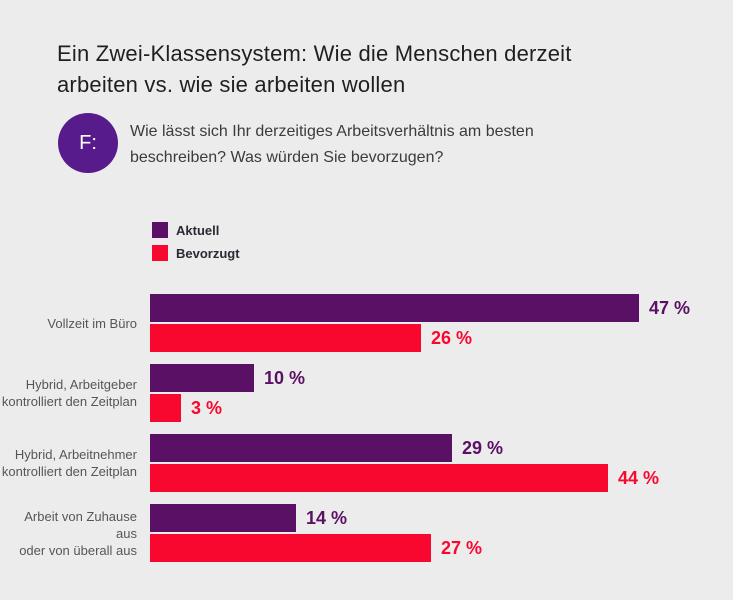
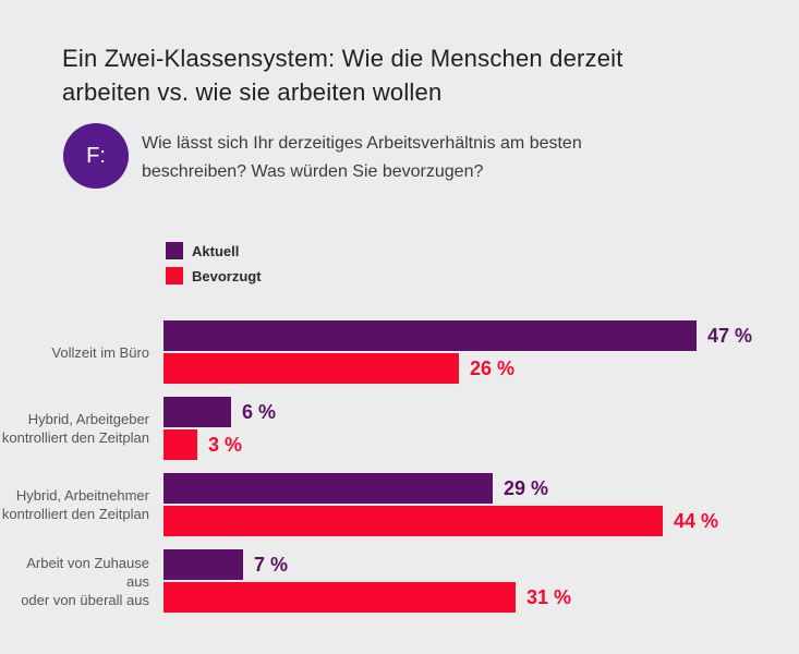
Aktuell/Hybrid, Arbeitgeber kontrolliert den Zeitplan: 10 -> 6
Aktuell/Arbeit von Zuhause aus oder von überall aus: 14 -> 7
Bevorzugt/Arbeit von Zuhause aus oder von überall aus: 27 -> 31
